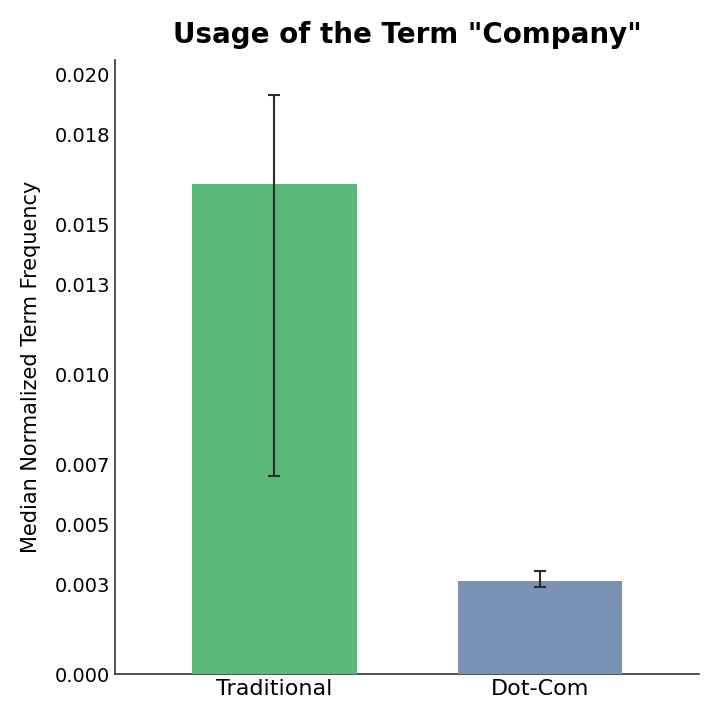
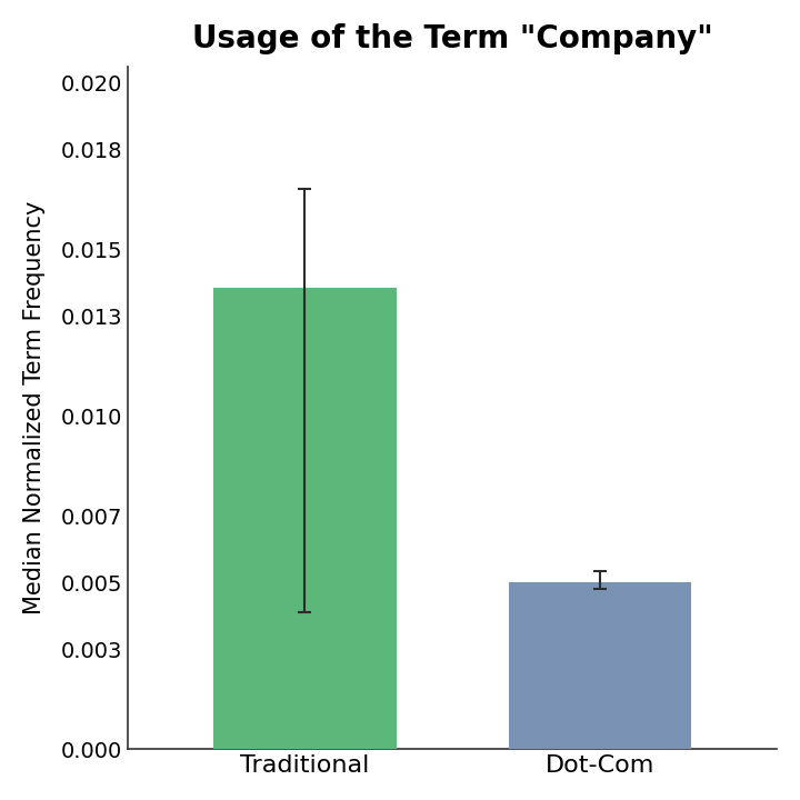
Traditional: 0.01635 -> 0.01385
Dot-Com: 0.00310 -> 0.00500
